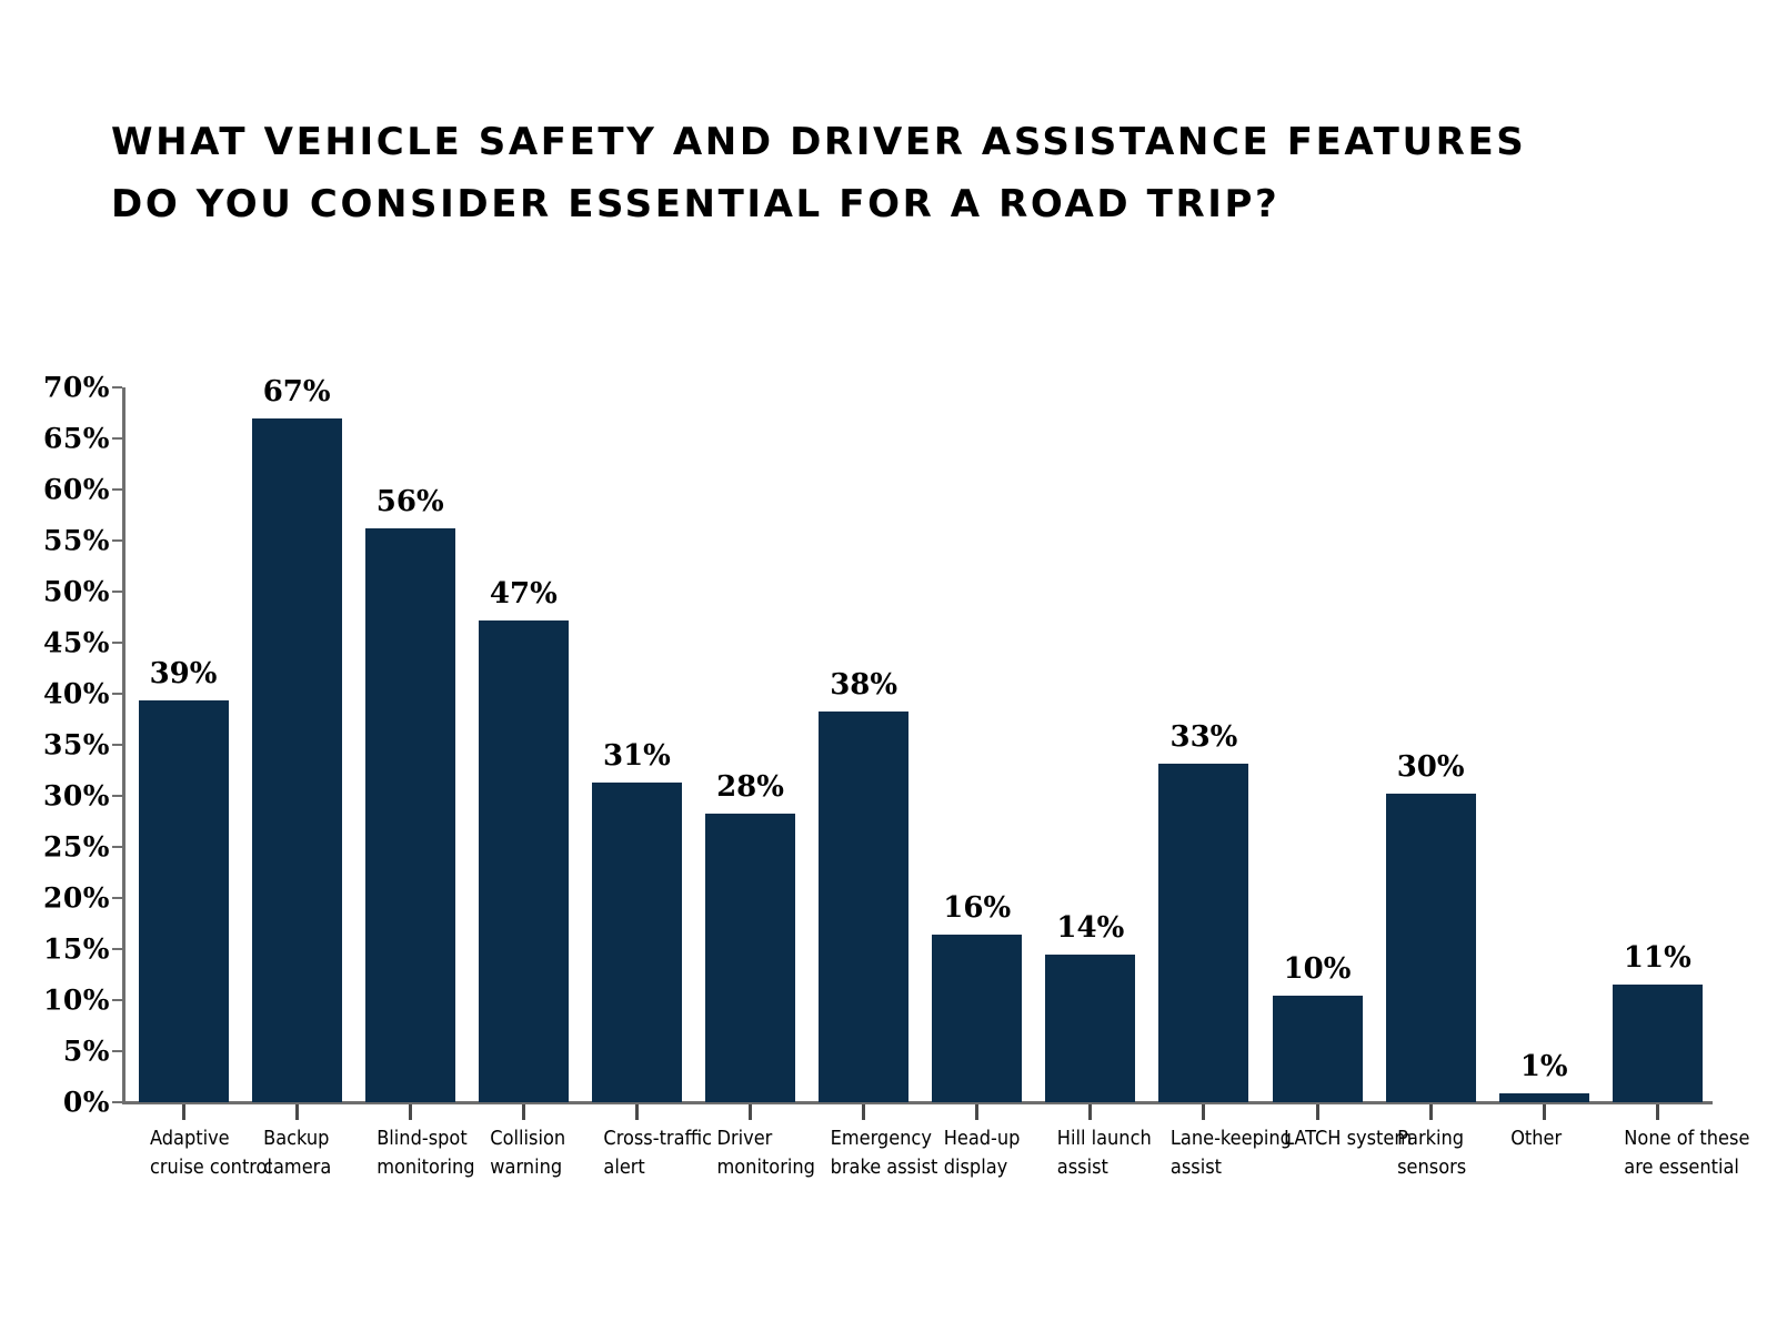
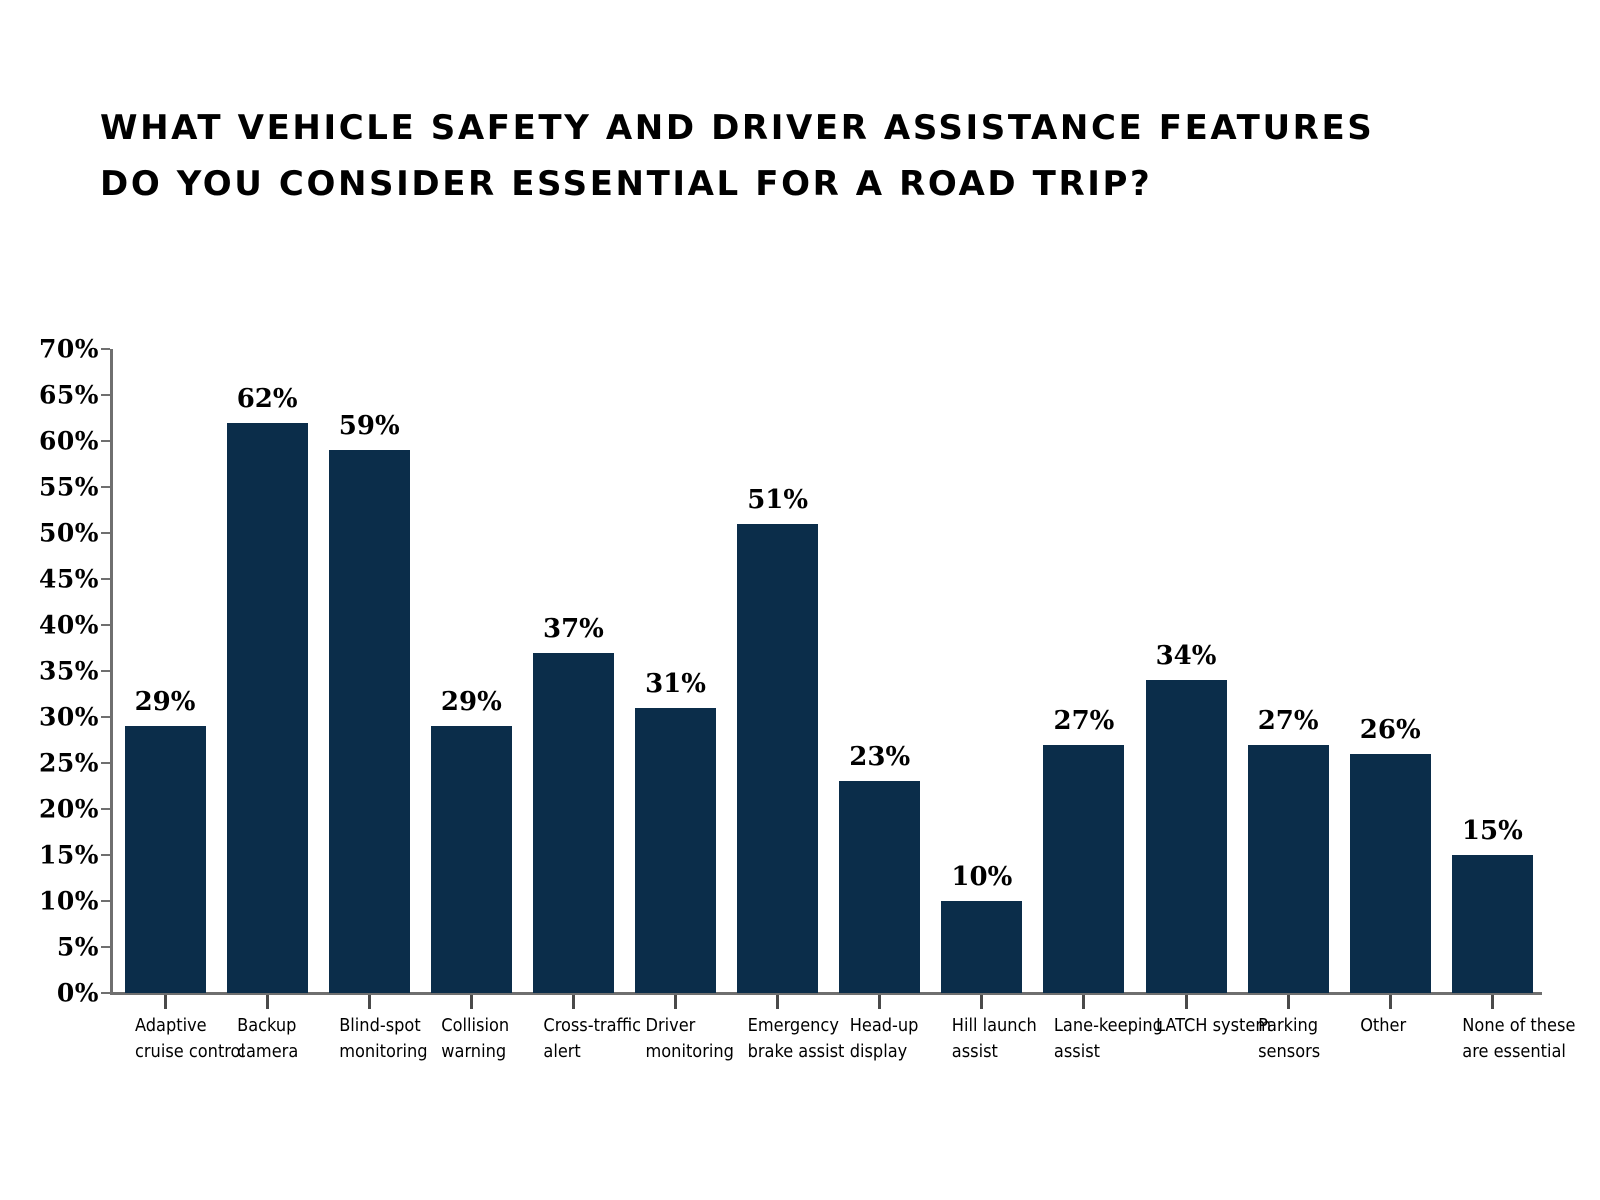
Adaptive cruise control: 39% -> 29%
Backup camera: 67% -> 62%
Blind-spot monitoring: 56% -> 59%
Collision warning: 47% -> 29%
Cross-traffic alert: 31% -> 37%
Driver monitoring: 28% -> 31%
Emergency brake assist: 38% -> 51%
Head-up display: 16% -> 23%
Hill launch assist: 14% -> 10%
Lane-keeping assist: 33% -> 27%
LATCH system: 10% -> 34%
Parking sensors: 30% -> 27%
Other: 1% -> 26%
None of these are essential: 11% -> 15%
